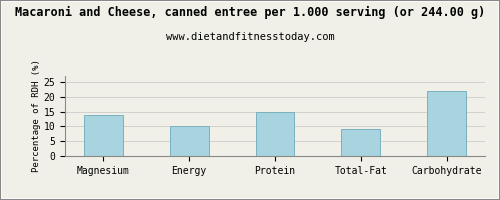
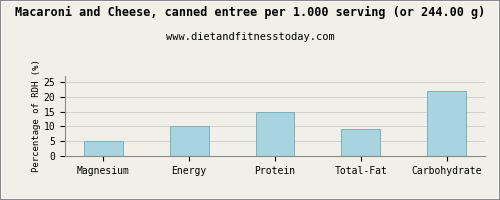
Magnesium: 14 -> 5
